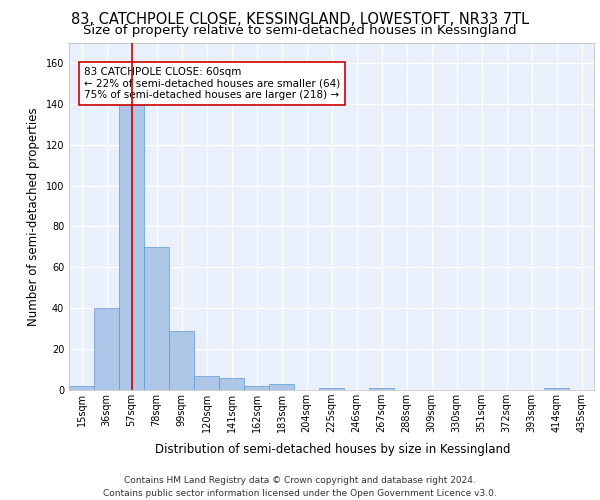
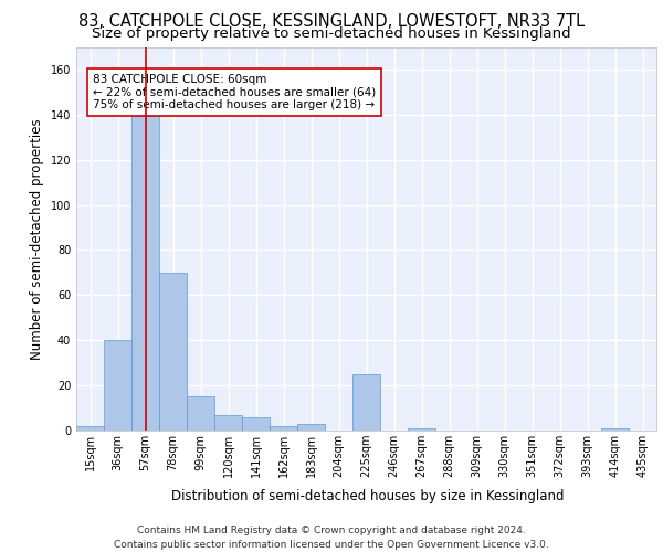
99sqm: 29 -> 15
225sqm: 1 -> 25
